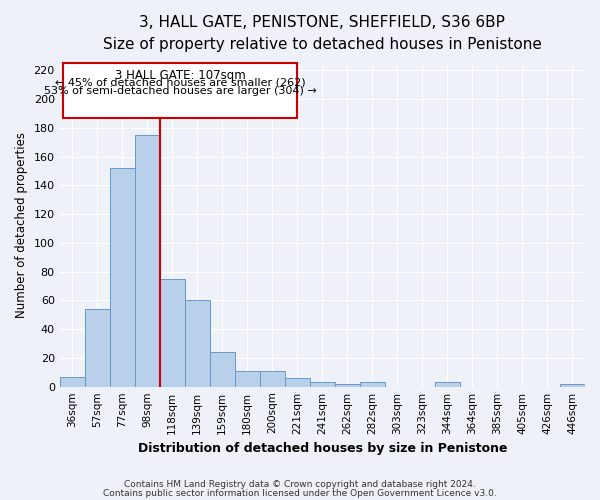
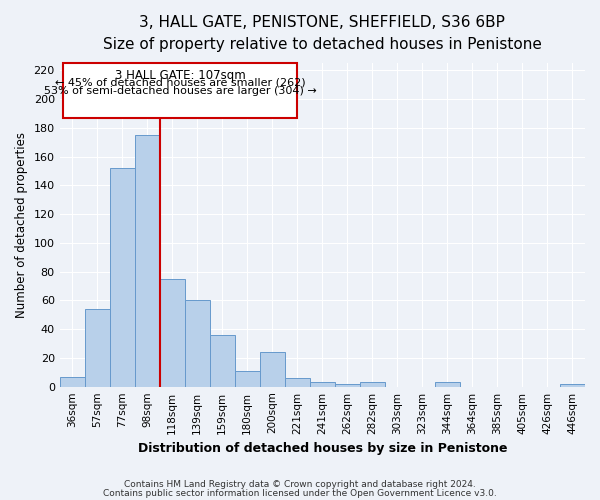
159sqm: 24 -> 36
200sqm: 11 -> 24
